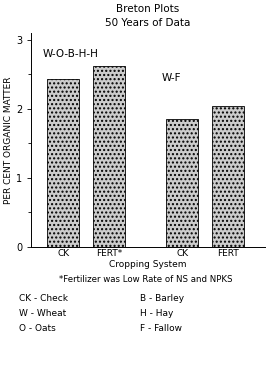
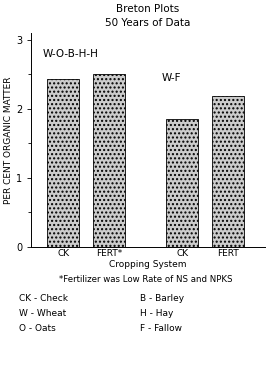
FERT*: 2.62 -> 2.50
FERT: 2.04 -> 2.18
